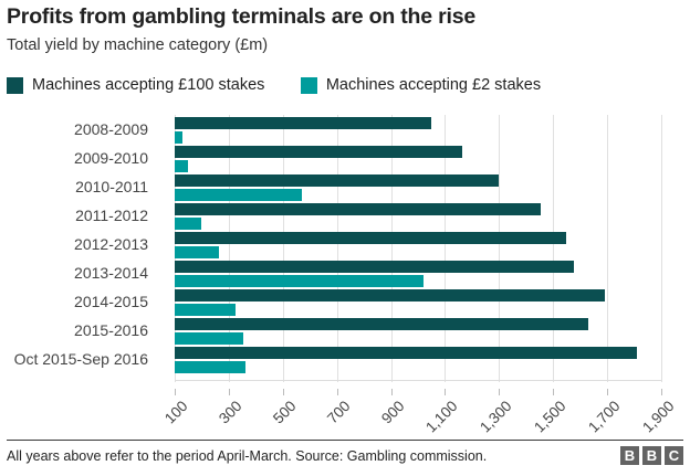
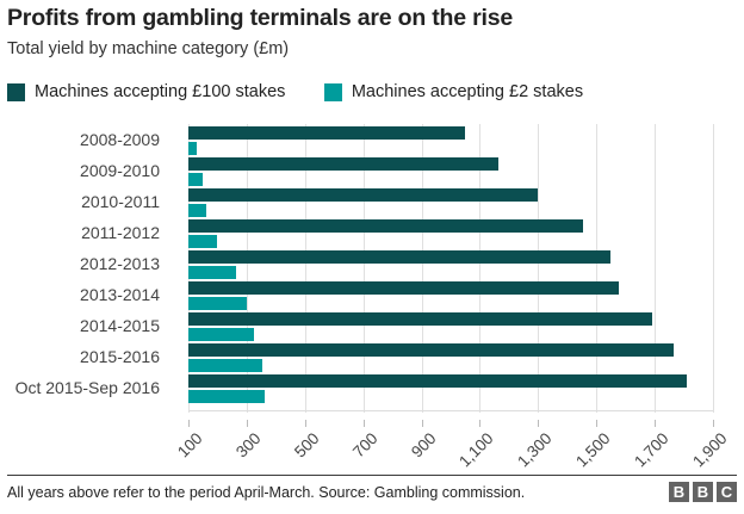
Machines accepting £2 stakes/2010-2011: 570 -> 160
Machines accepting £2 stakes/2013-2014: 1020 -> 300
Machines accepting £100 stakes/2015-2016: 1630 -> 1760
